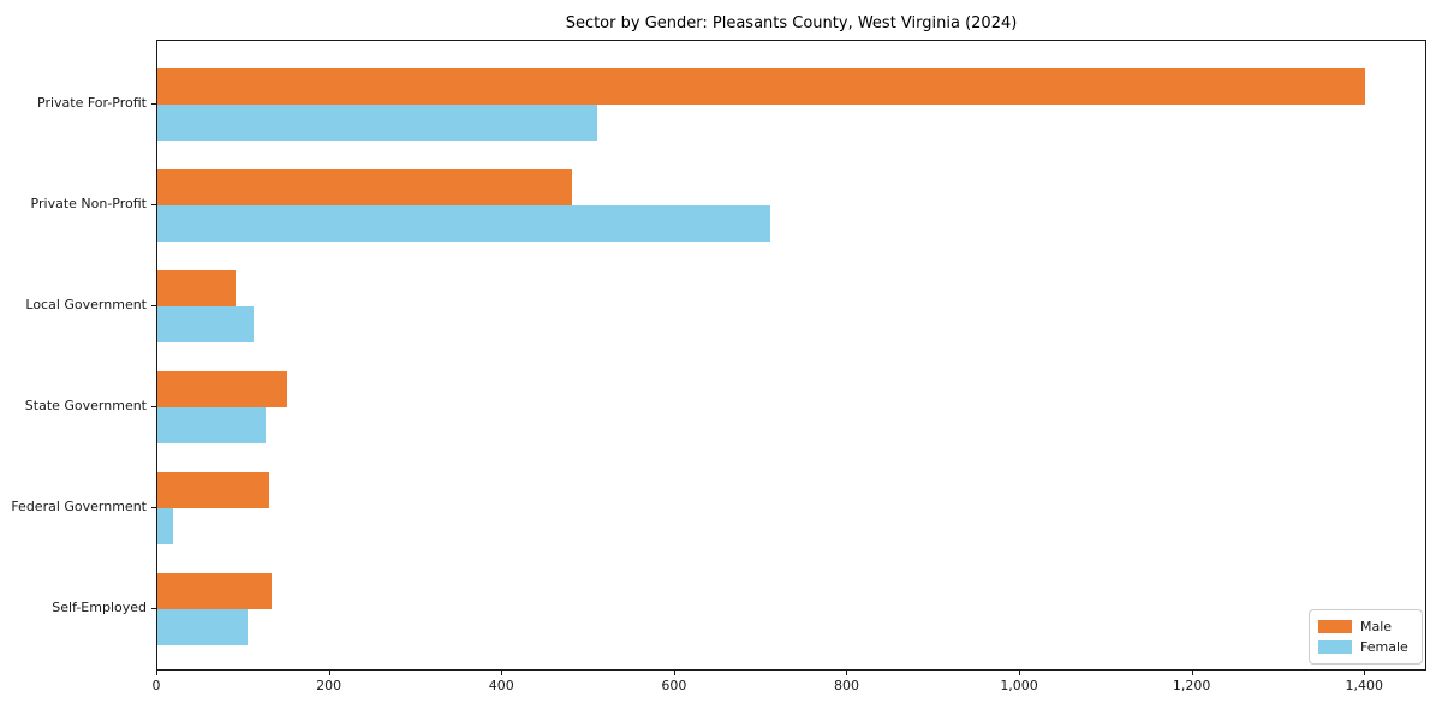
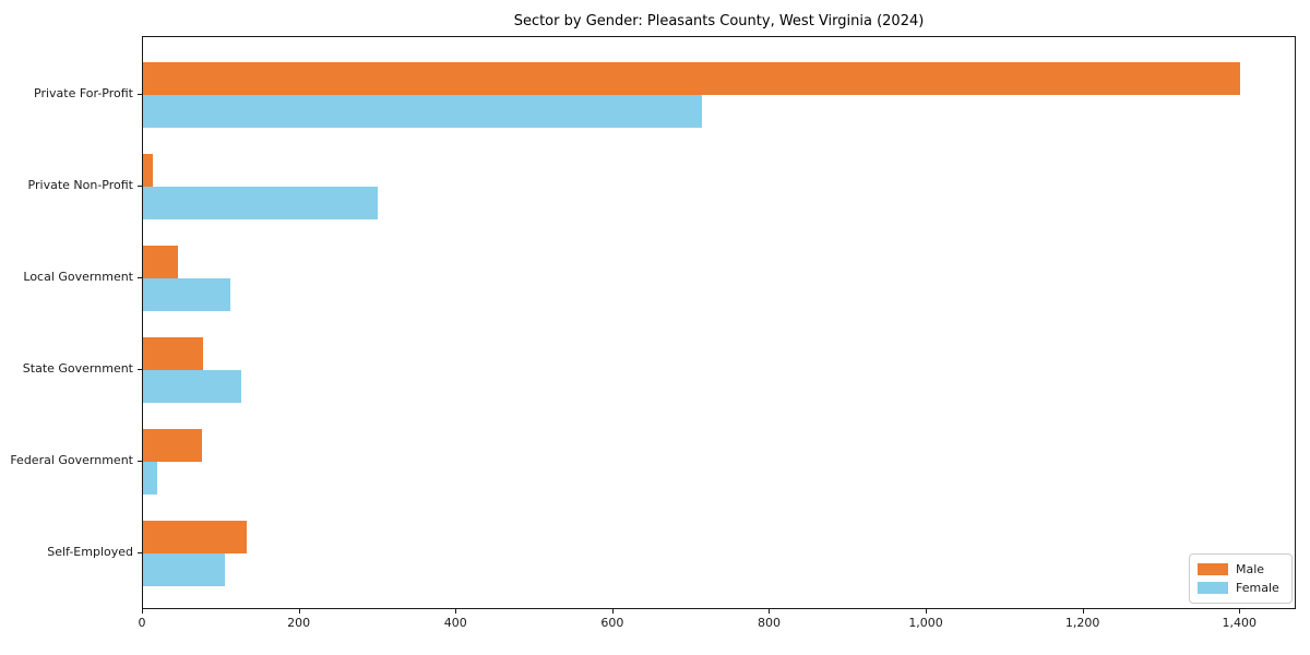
Female/Private For-Profit: 510 -> 710
Male/Private Non-Profit: 480 -> 10
Female/Private Non-Profit: 710 -> 300
Male/Local Government: 90 -> 40
Male/State Government: 150 -> 80
Male/Federal Government: 130 -> 80
